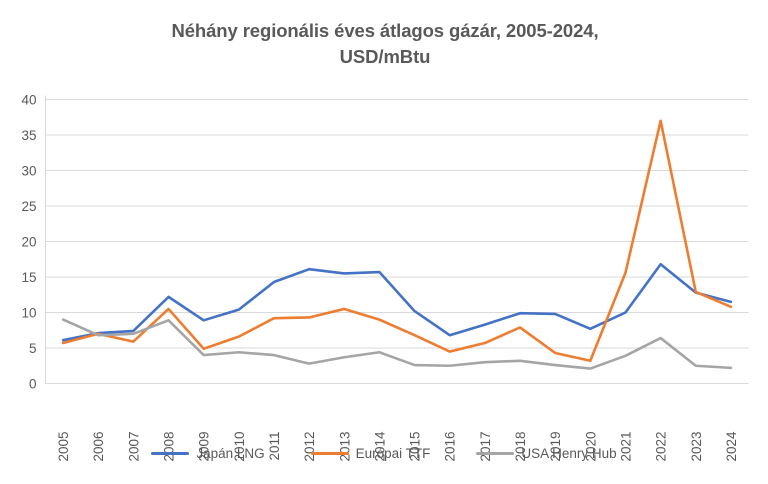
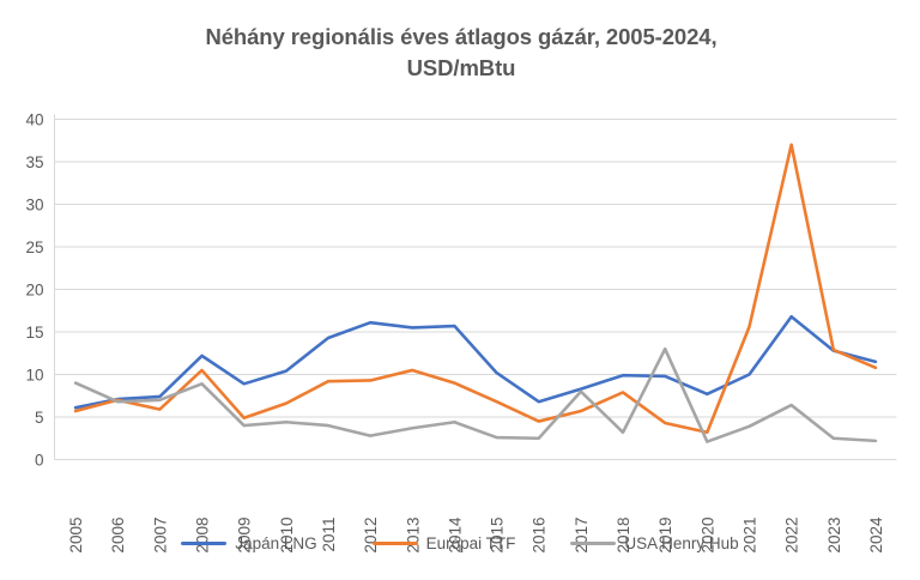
USA Henry Hub/2017: 3 -> 8
USA Henry Hub/2019: 3 -> 13
